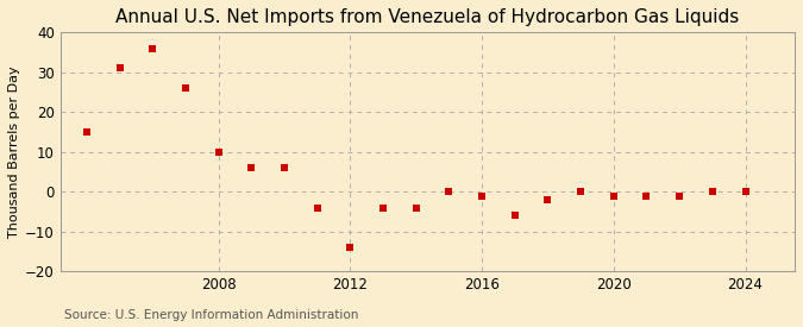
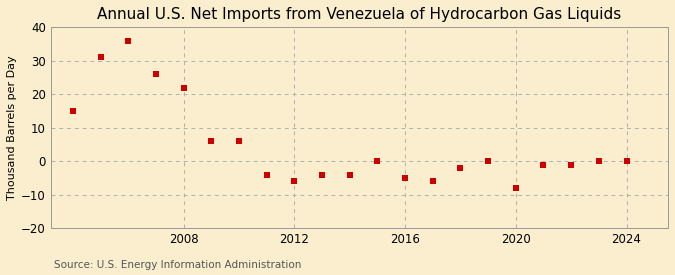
2008: 10 -> 22
2012: -14 -> -6
2016: -1 -> -5
2020: -1 -> -8
